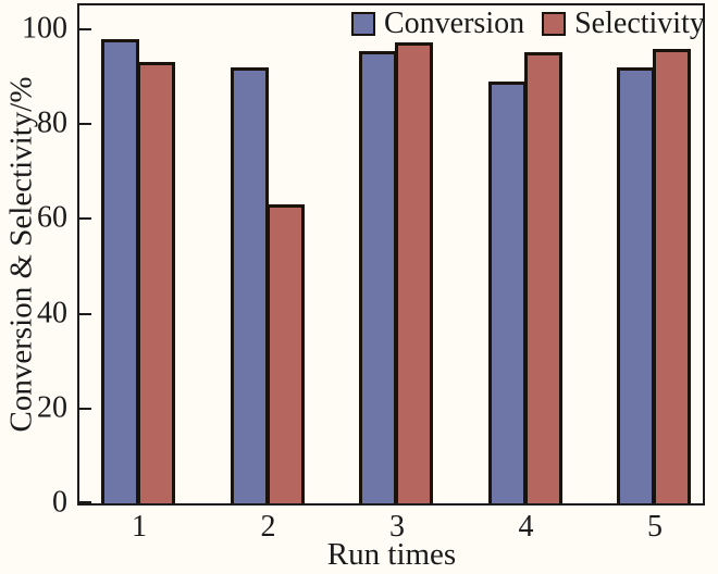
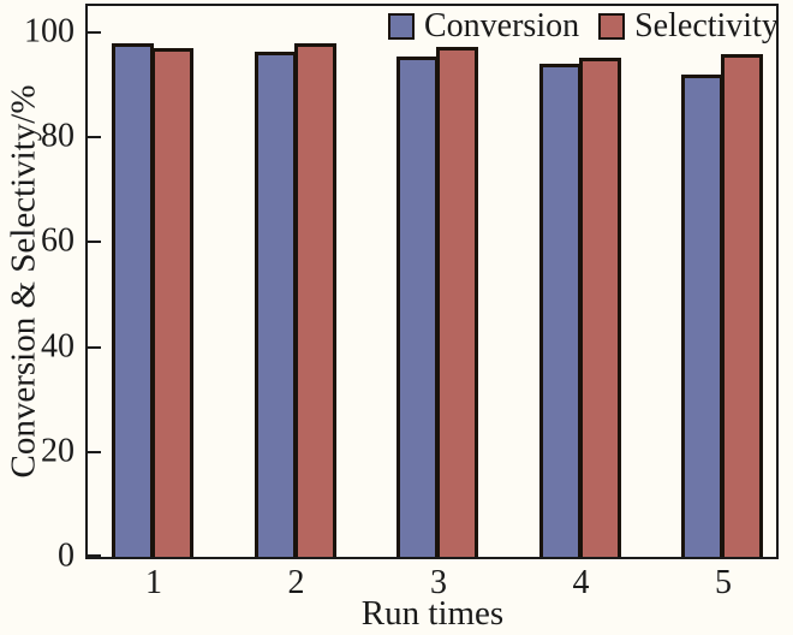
Selectivity/1: 93 -> 97
Conversion/2: 92 -> 96
Selectivity/2: 63 -> 98
Conversion/4: 89 -> 94
